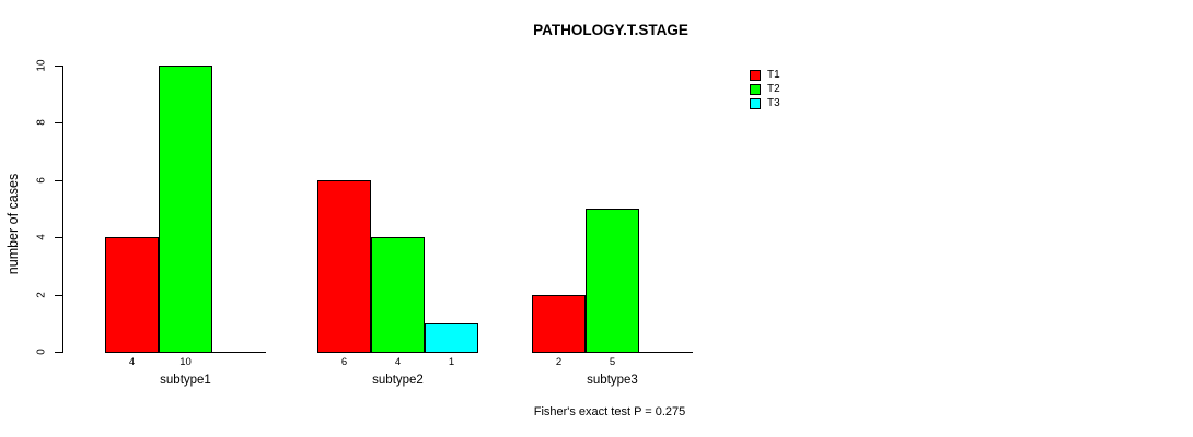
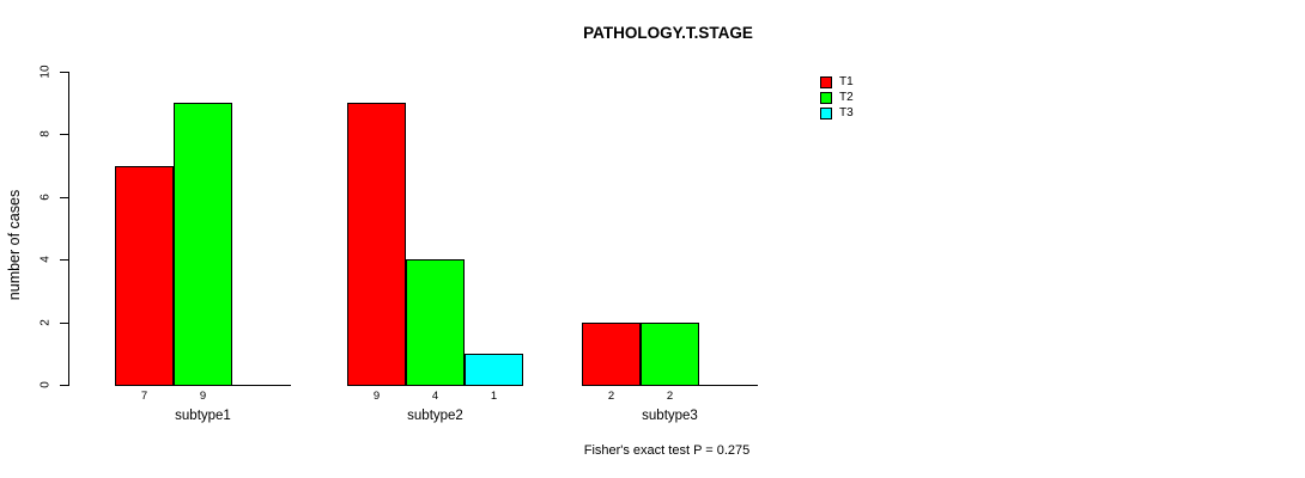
T1/subtype1: 4 -> 7
T2/subtype1: 10 -> 9
T1/subtype2: 6 -> 9
T2/subtype3: 5 -> 2
